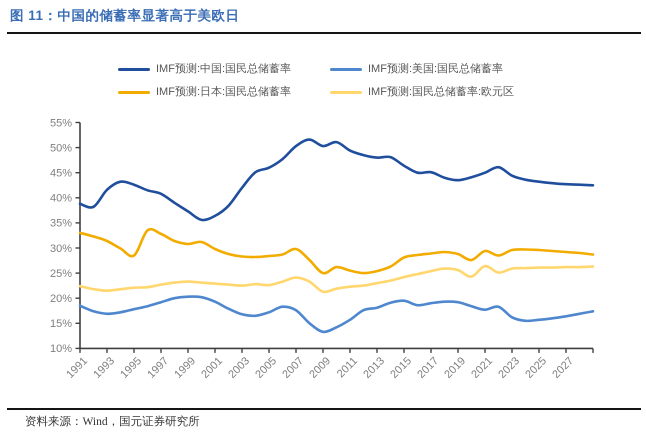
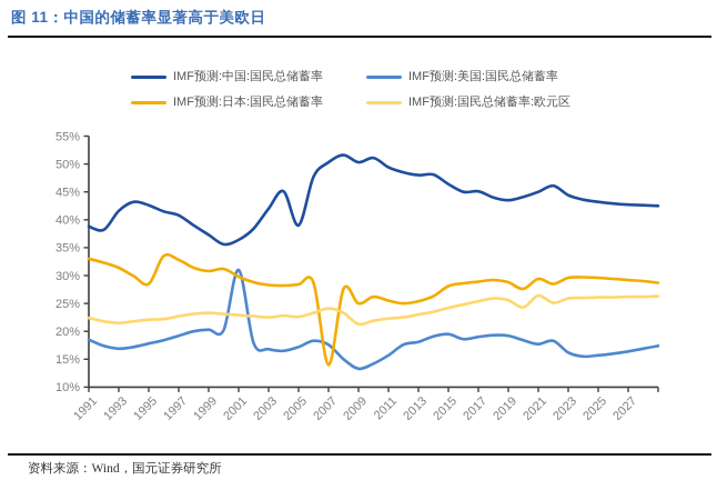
IMF预测:美国:国民总储蓄率/2001: 19% -> 31%
IMF预测:中国:国民总储蓄率/2005: 46% -> 39%
IMF预测:日本:国民总储蓄率/2007: 30% -> 14%
